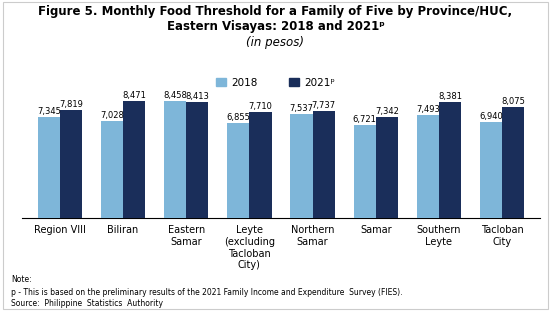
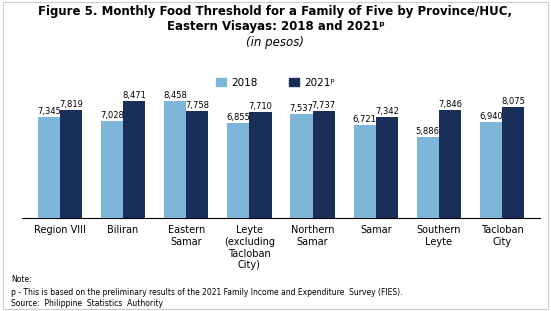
2021ᵖ/Eastern Samar: 8,413 -> 7,758
2018/Southern Leyte: 7,493 -> 5,886
2021ᵖ/Southern Leyte: 8,381 -> 7,846
